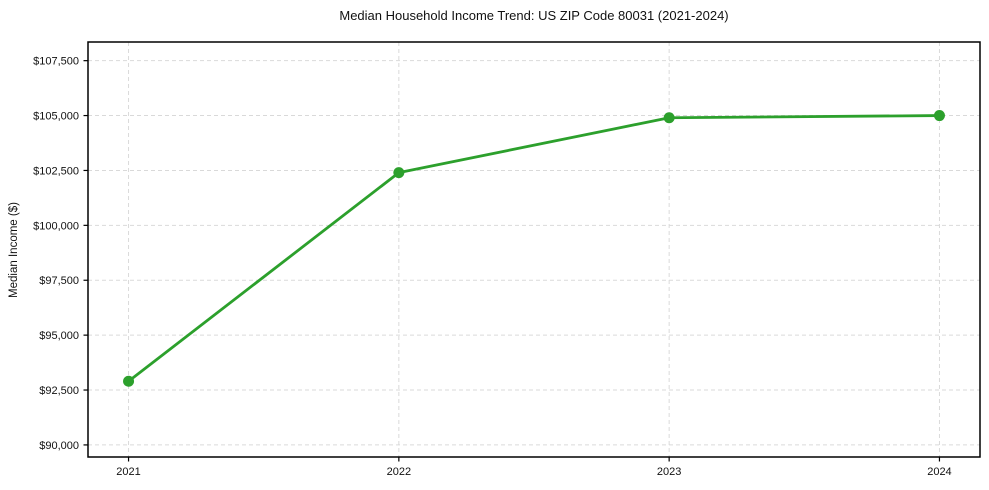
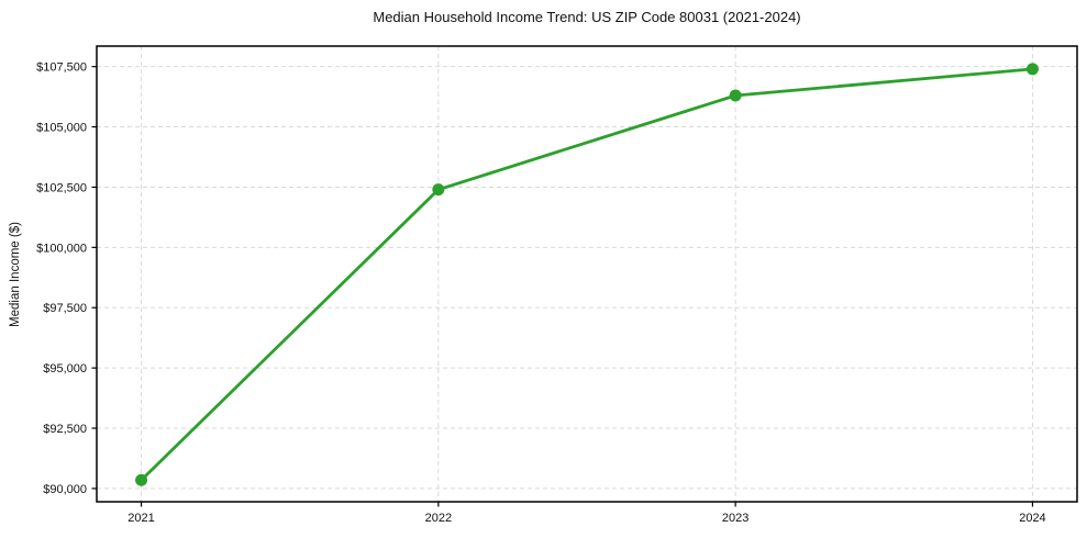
2021: $92900 -> $90400
2023: $104900 -> $106300
2024: $105000 -> $107400
